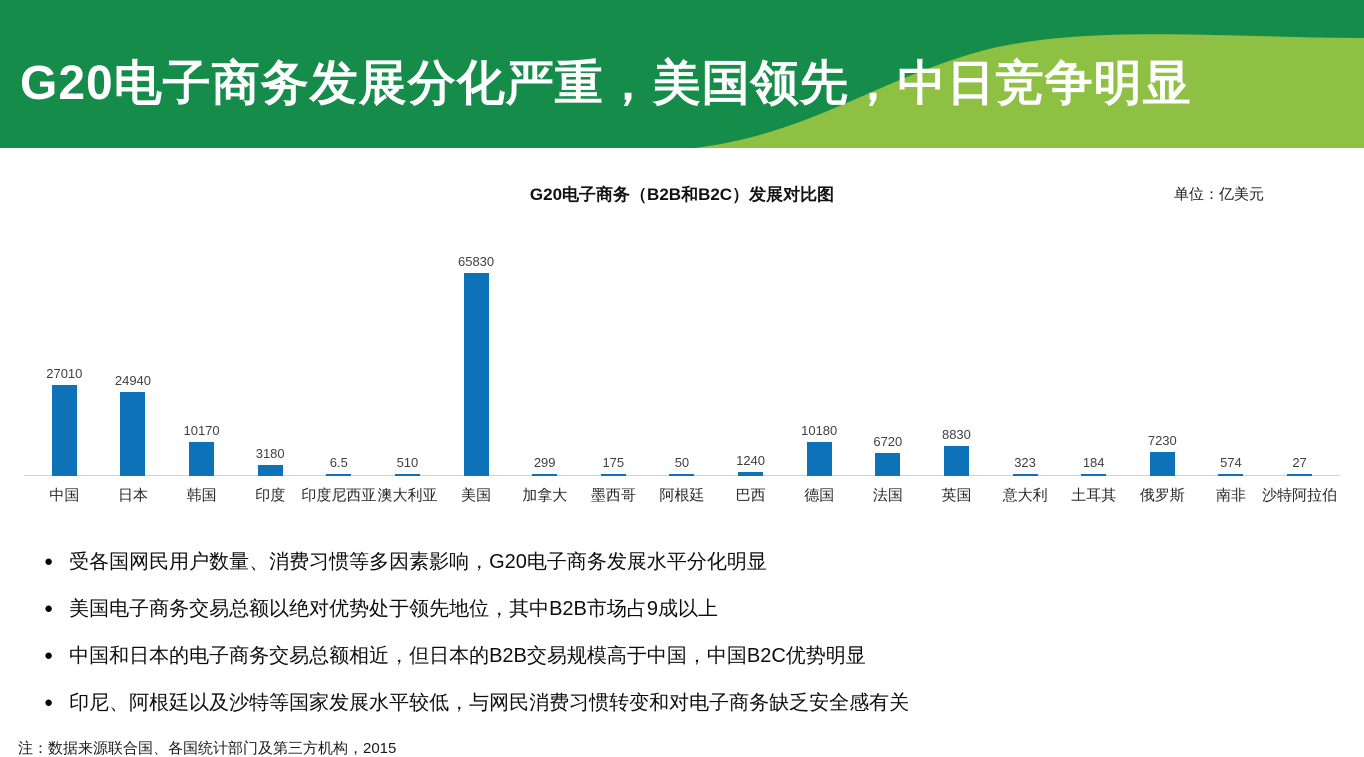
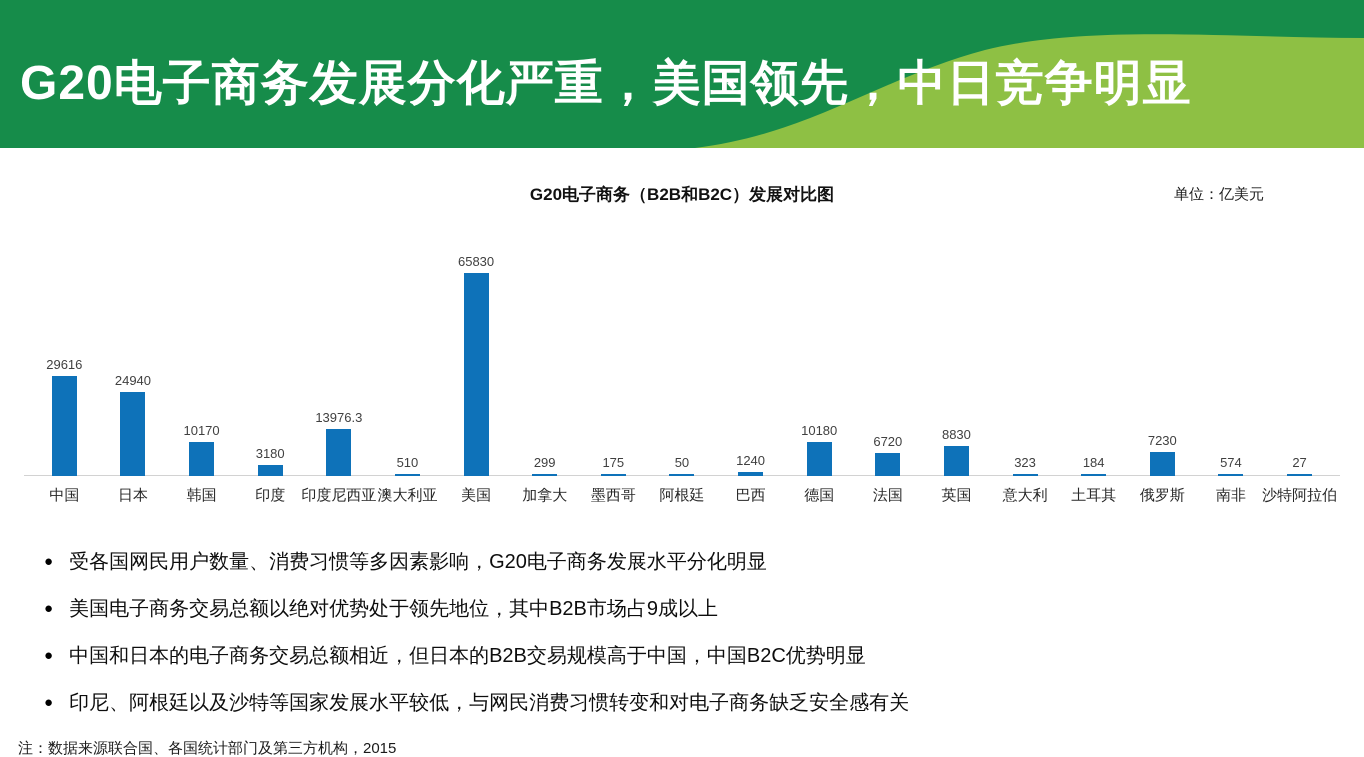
中国: 27010 -> 29616
印度尼西亚: 6.5 -> 13976.3
